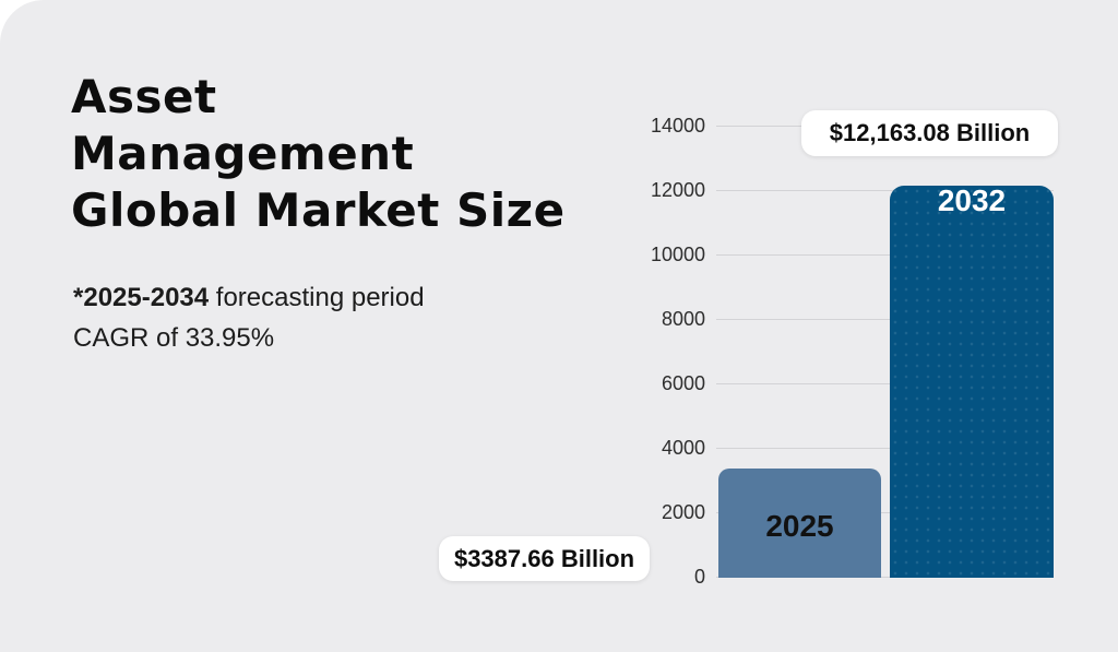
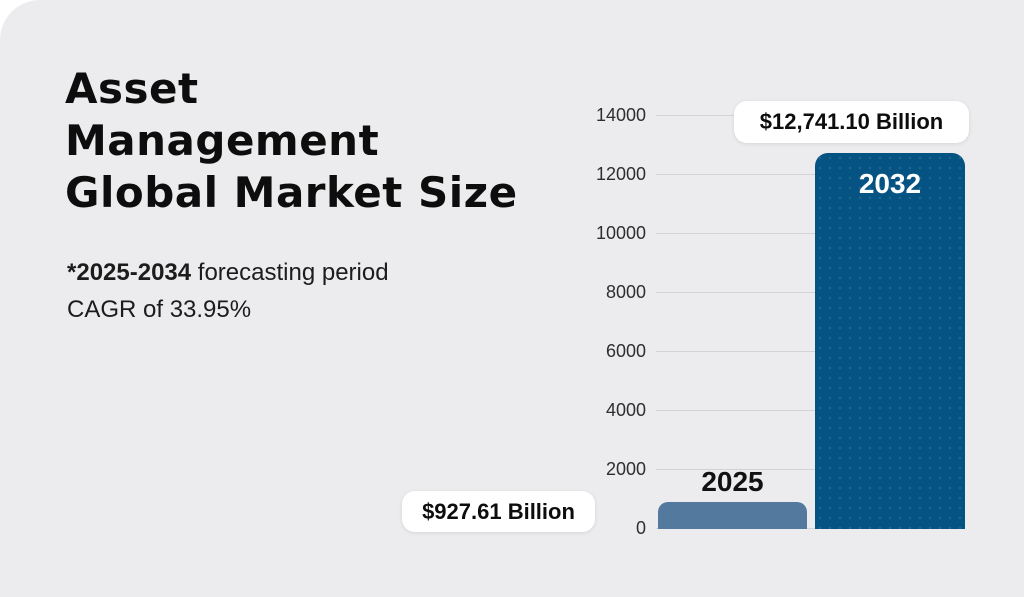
2025: $3387.66 -> $927.61
2032: $12,163.08 -> $12,741.10
